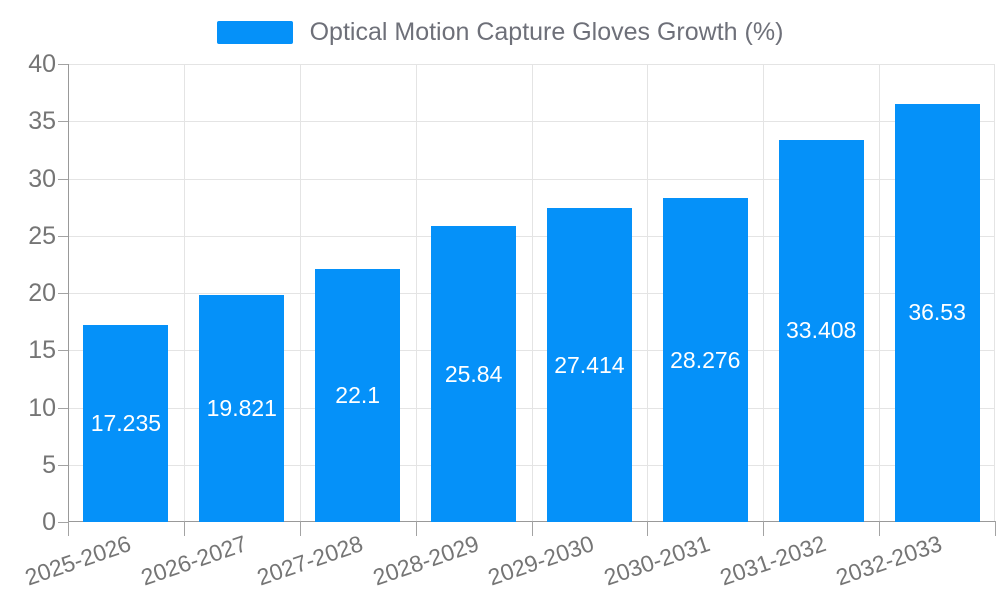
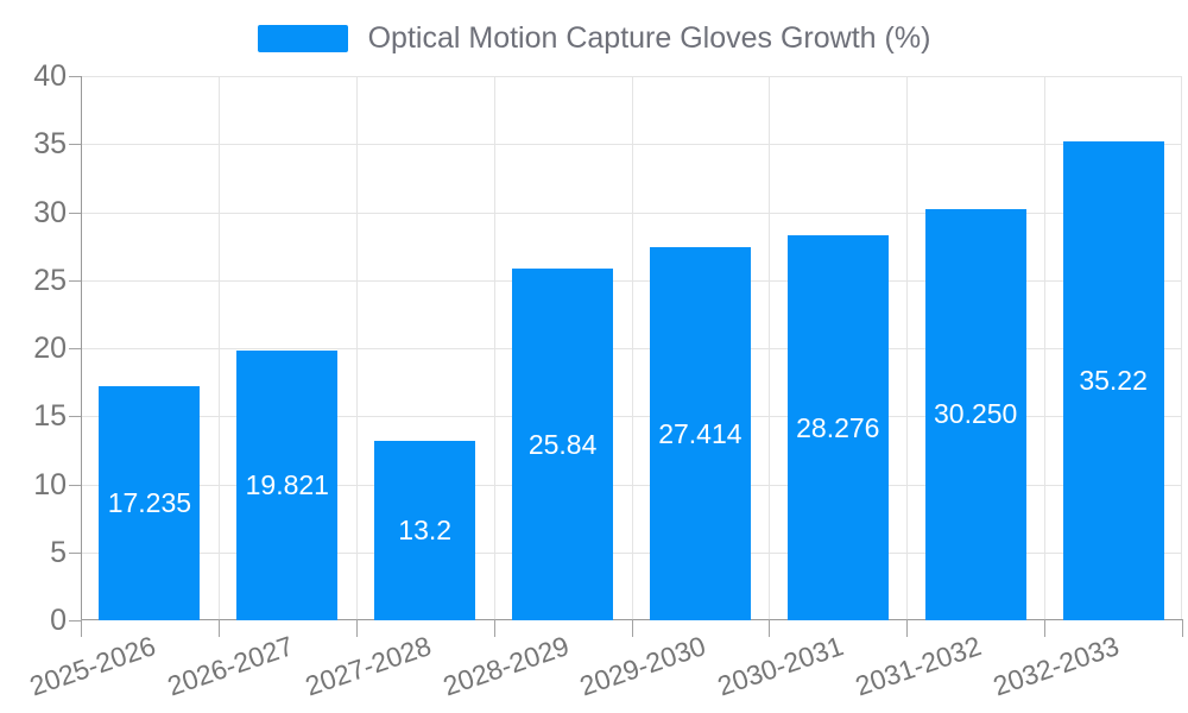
2027-2028: 22.1 -> 13.2
2031-2032: 33.408 -> 30.250
2032-2033: 36.53 -> 35.22
